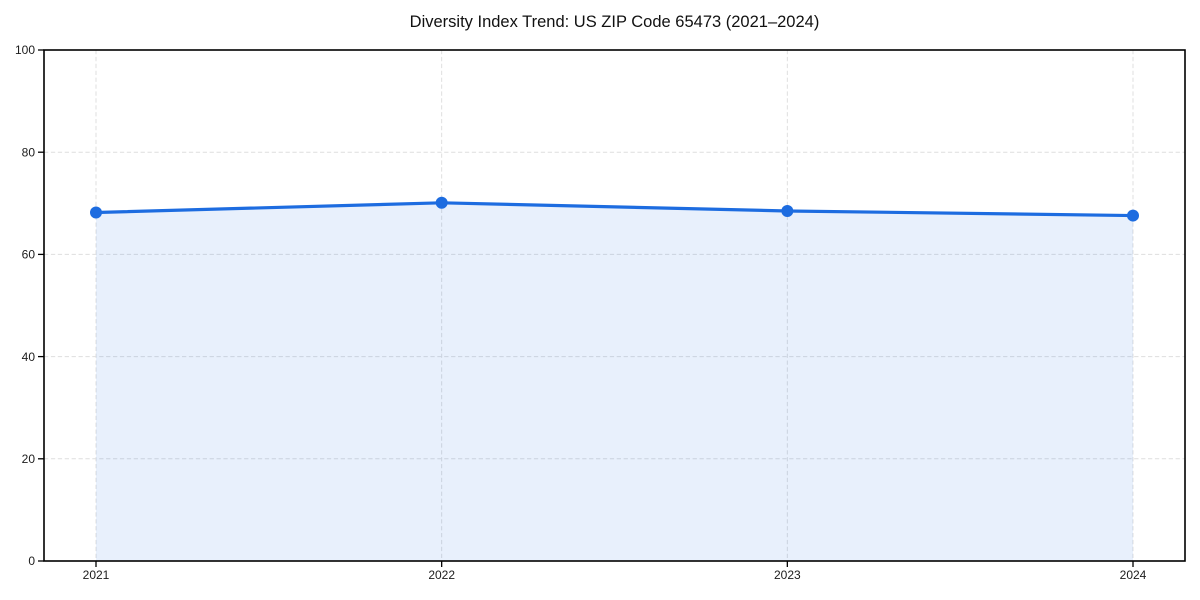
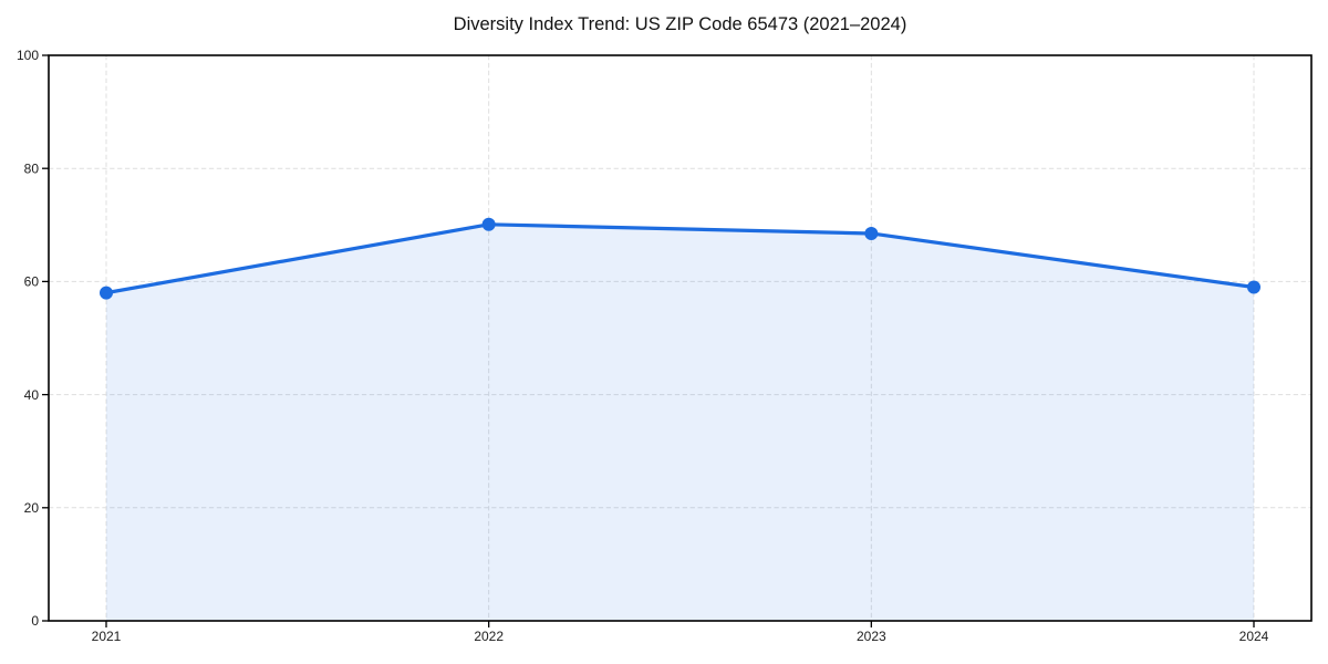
2021: 68 -> 58
2024: 68 -> 59
